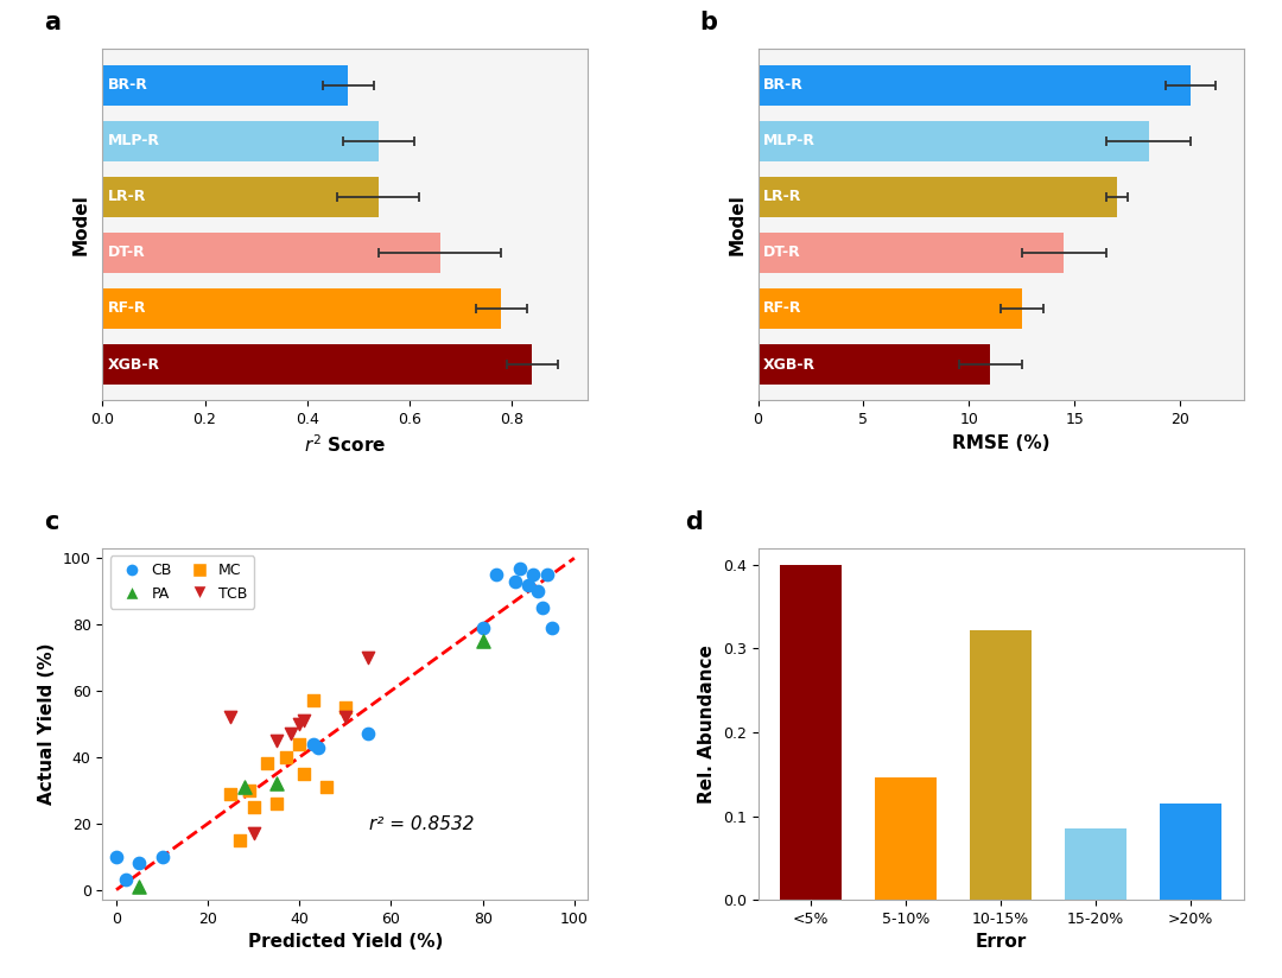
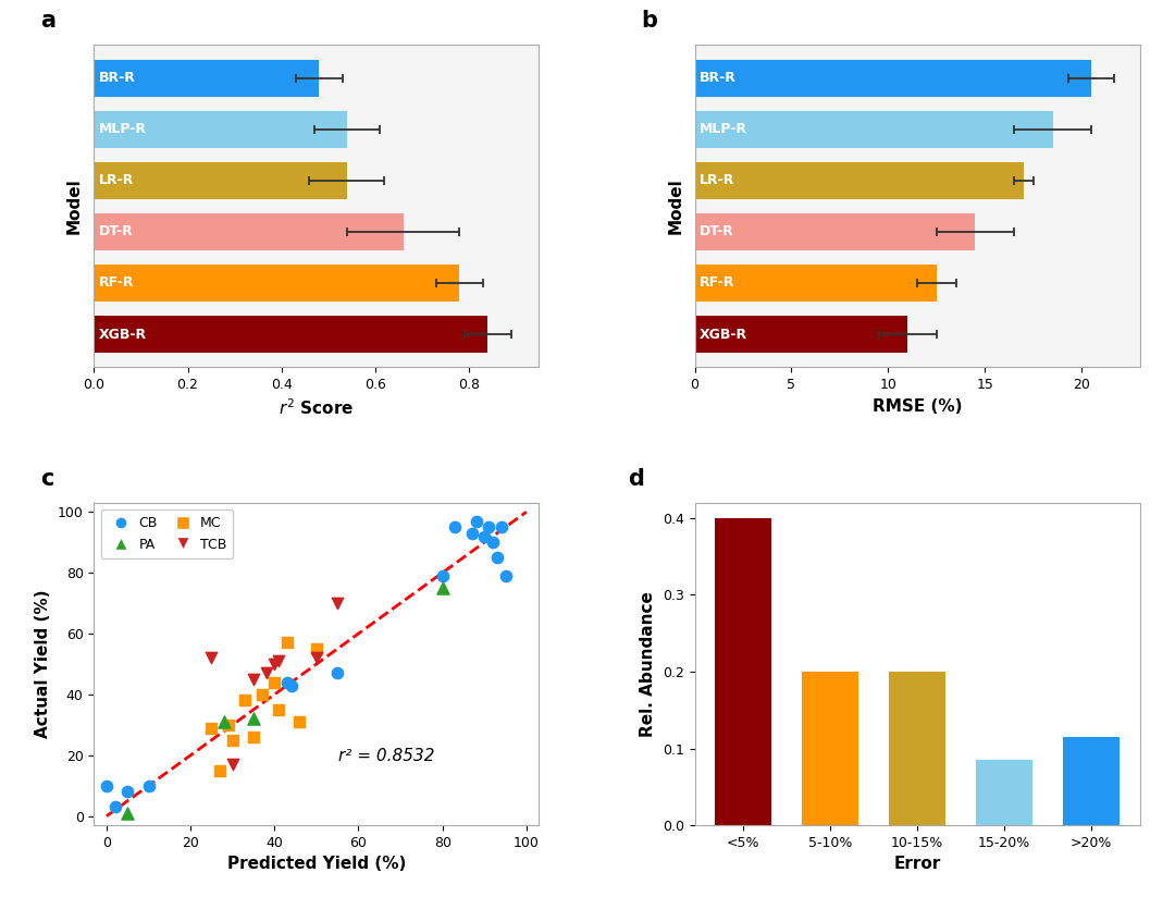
5-10%: 0.146 -> 0.200
10-15%: 0.322 -> 0.200
